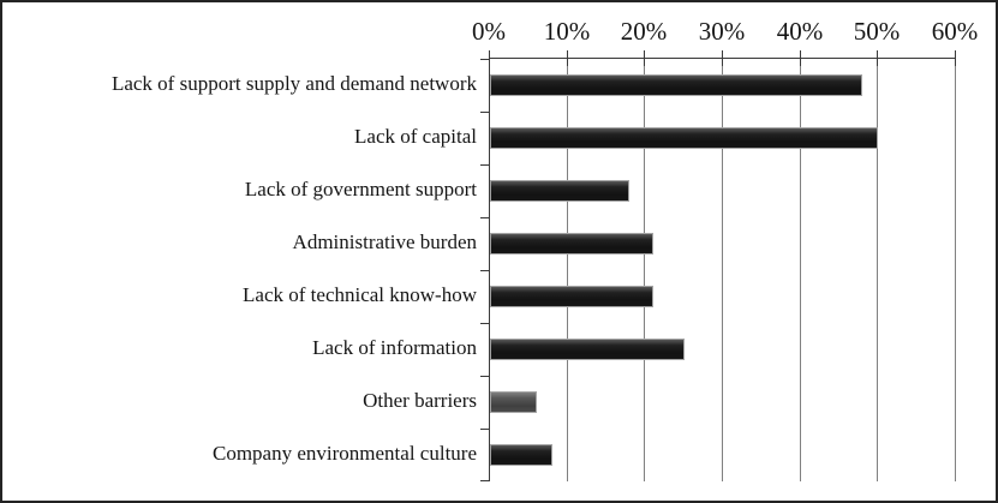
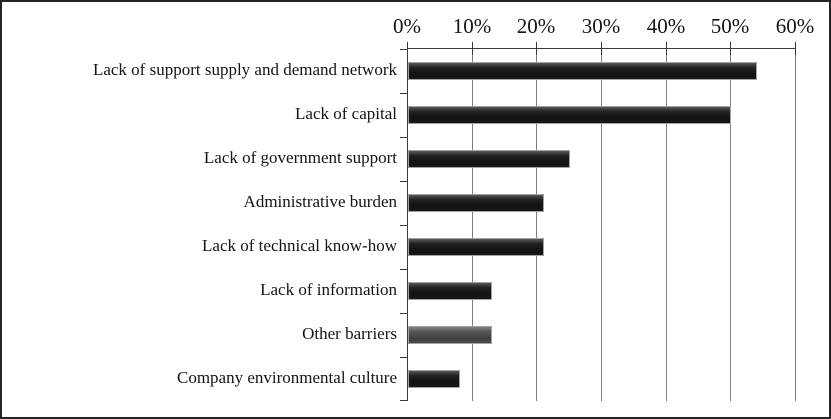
Lack of support supply and demand network: 48% -> 54%
Lack of government support: 18% -> 25%
Lack of information: 25% -> 13%
Other barriers: 6% -> 13%
